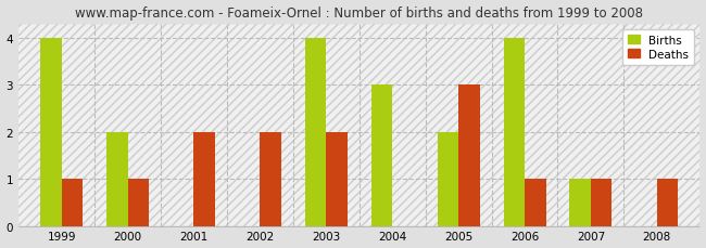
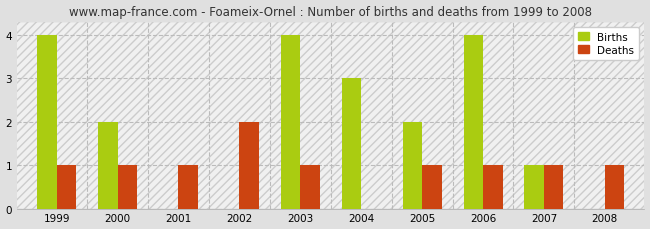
Deaths/2001: 2 -> 1
Deaths/2003: 2 -> 1
Deaths/2005: 3 -> 1
